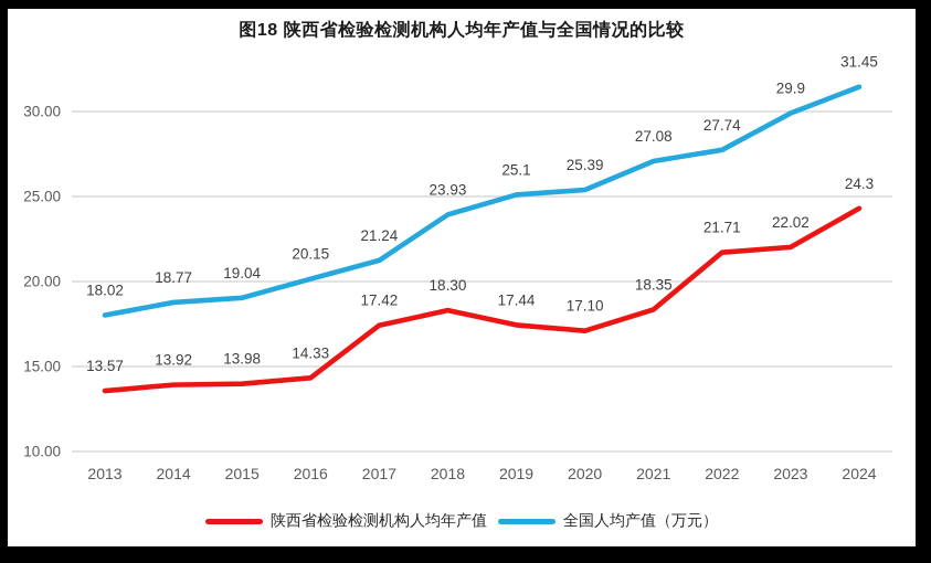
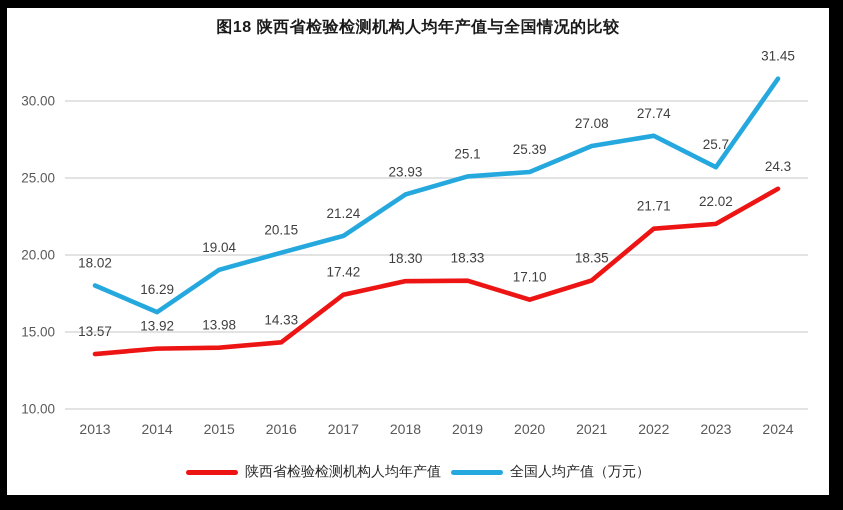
全国人均产值（万元）/2014: 18.77 -> 16.29
陕西省检验检测机构人均年产值/2019: 17.44 -> 18.33
全国人均产值（万元）/2023: 29.9 -> 25.7
